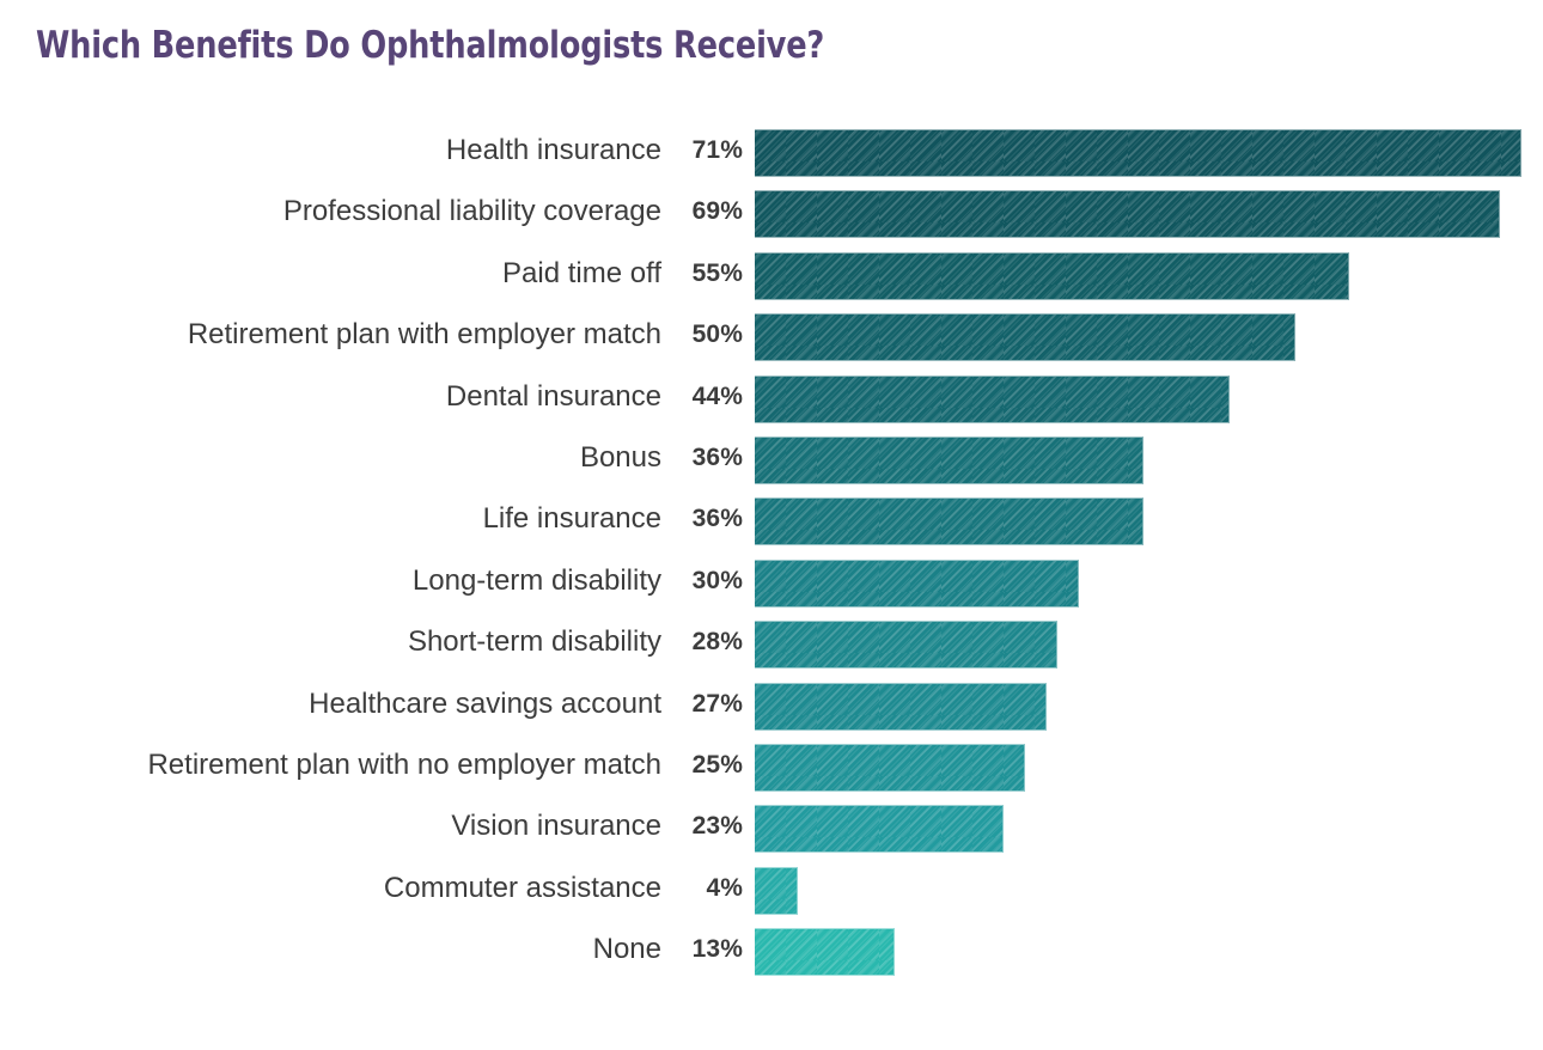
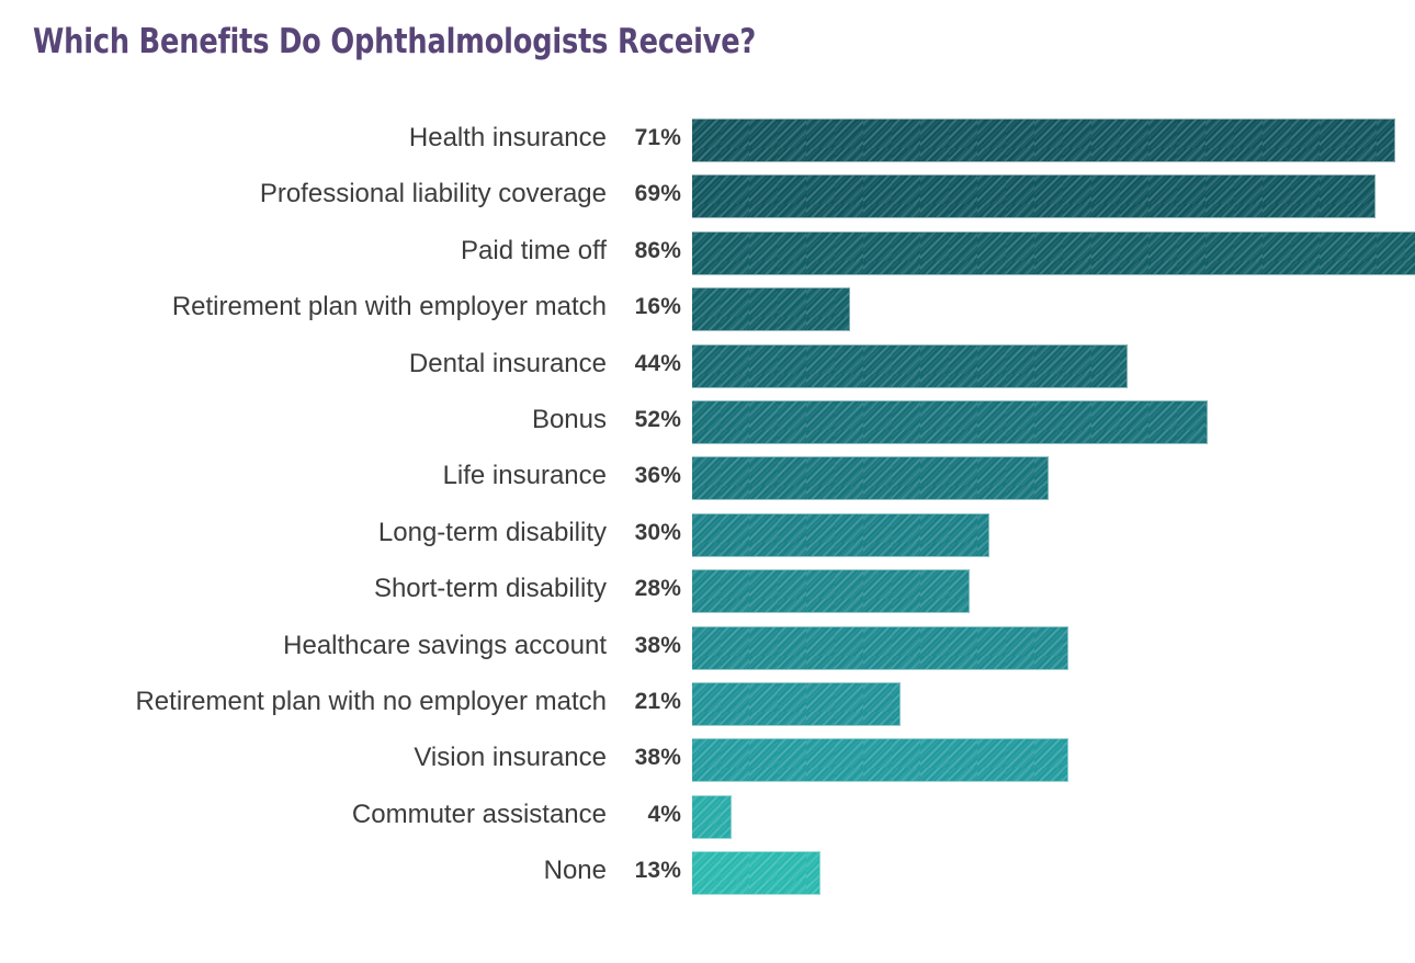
Paid time off: 55% -> 86%
Retirement plan with employer match: 50% -> 16%
Bonus: 36% -> 52%
Healthcare savings account: 27% -> 38%
Retirement plan with no employer match: 25% -> 21%
Vision insurance: 23% -> 38%
